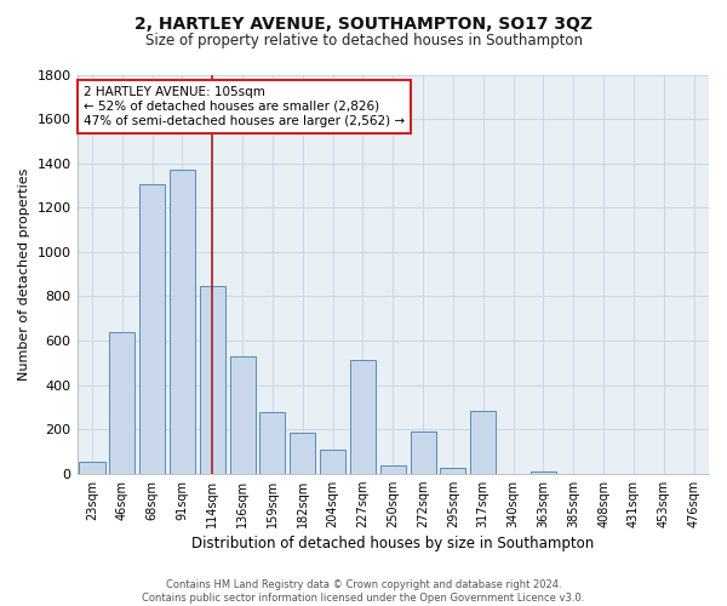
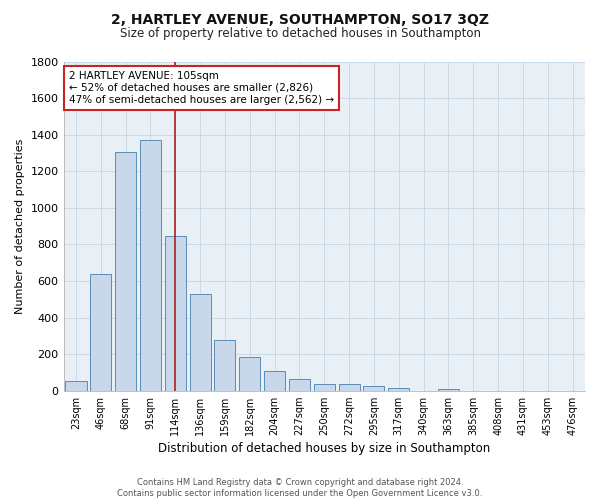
227sqm: 510 -> 60
272sqm: 190 -> 40
317sqm: 280 -> 10
